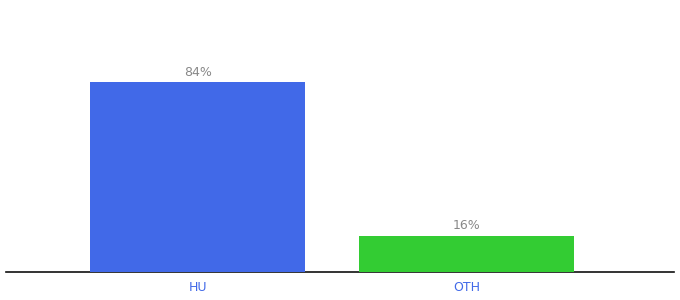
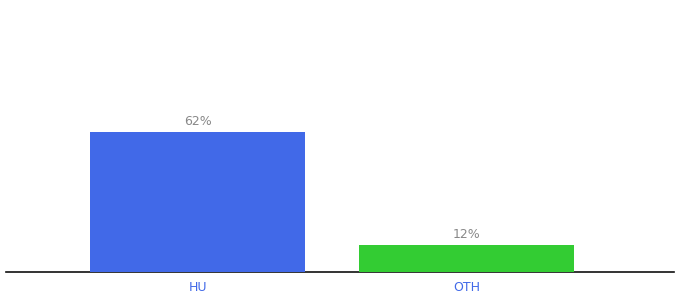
HU: 84% -> 62%
OTH: 16% -> 12%
